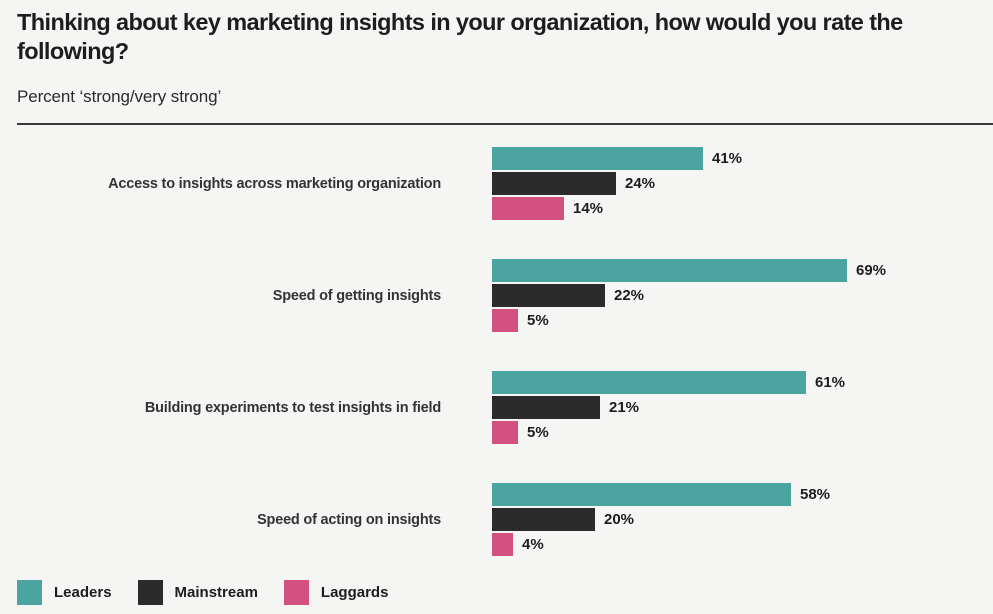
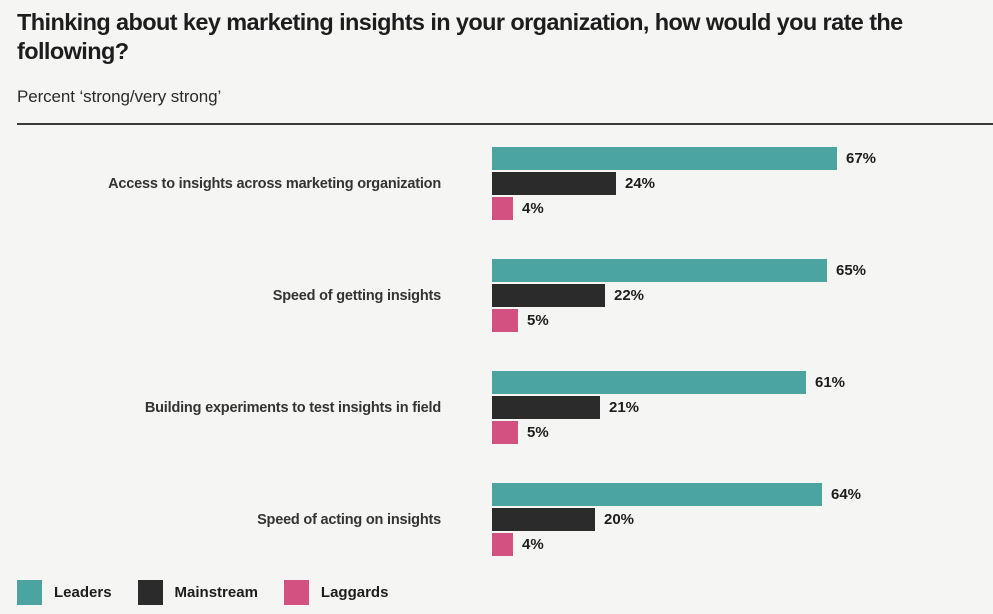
Leaders/Access to insights across marketing organization: 41% -> 67%
Laggards/Access to insights across marketing organization: 14% -> 4%
Leaders/Speed of getting insights: 69% -> 65%
Leaders/Speed of acting on insights: 58% -> 64%
